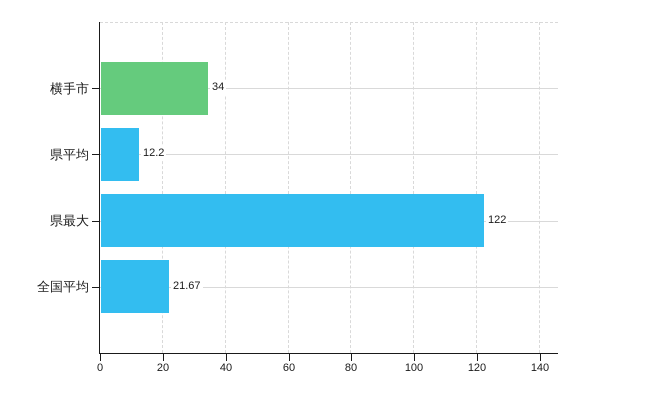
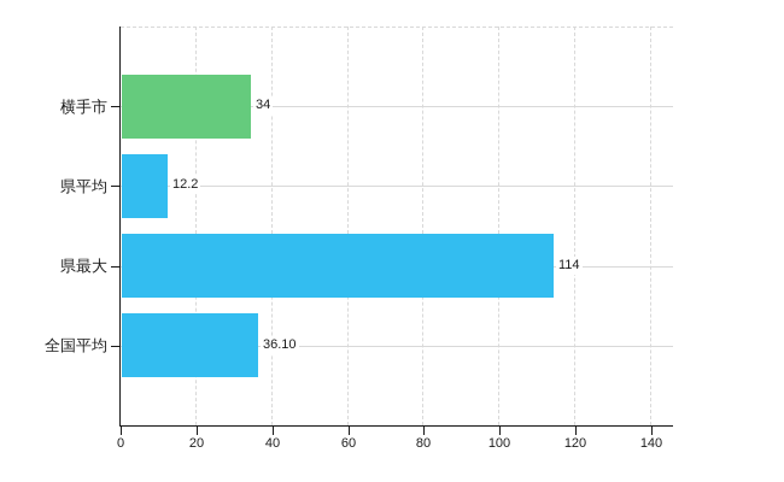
県最大: 122 -> 114
全国平均: 21.67 -> 36.10
